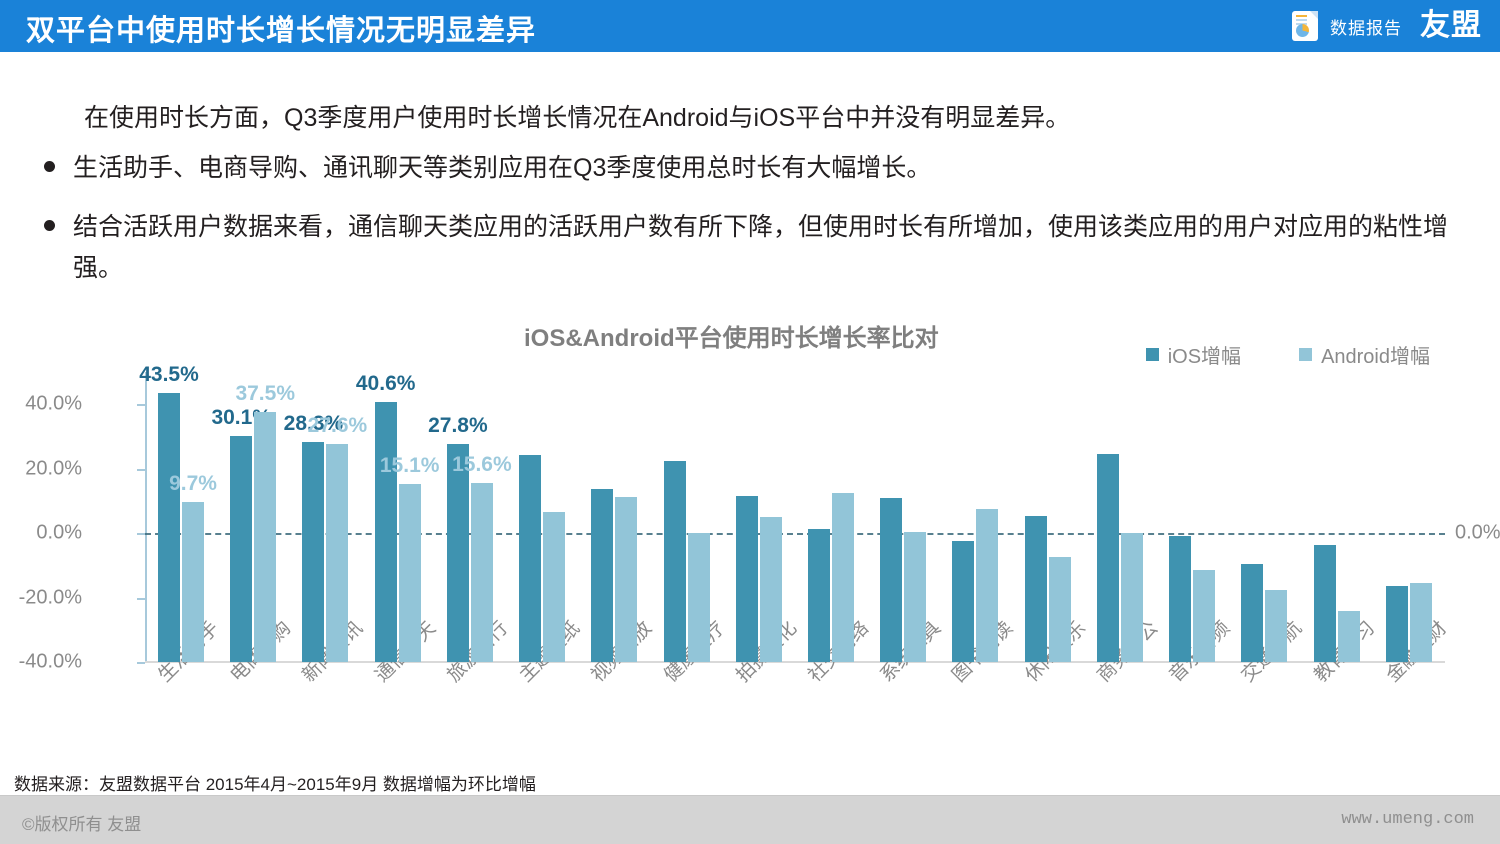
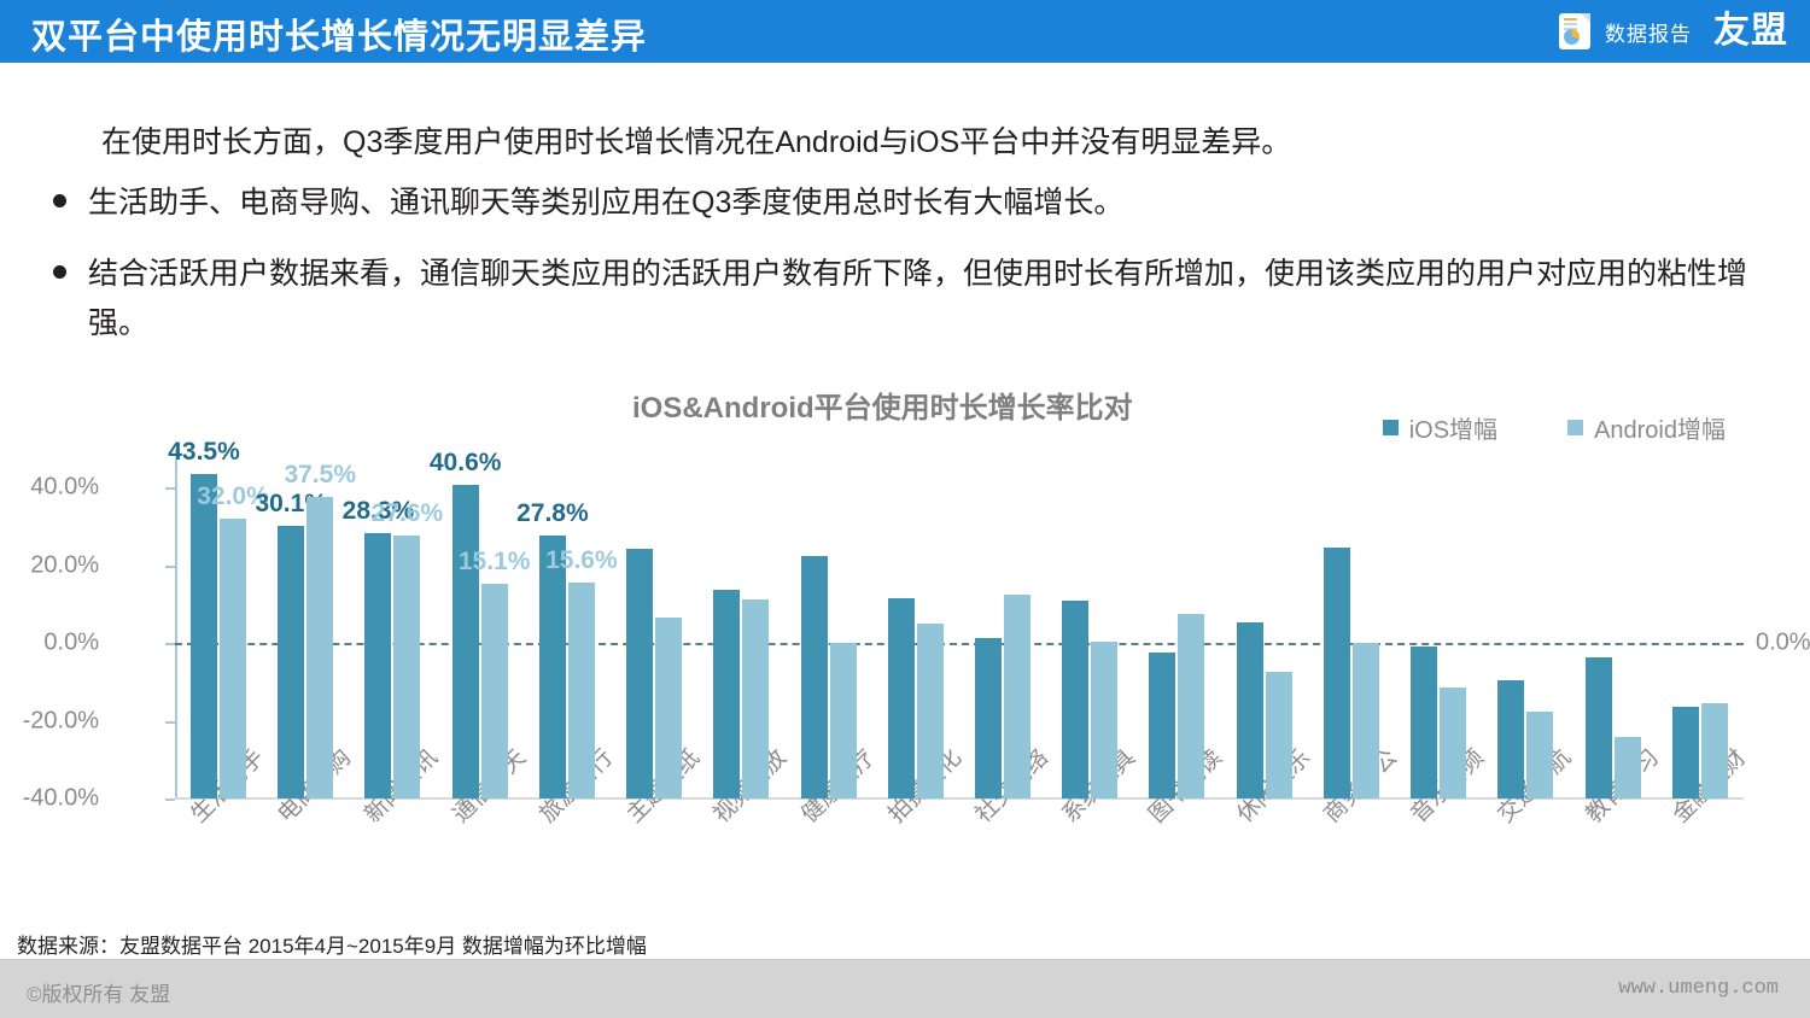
Android增幅/生活助手: 9.7% -> 32.0%
